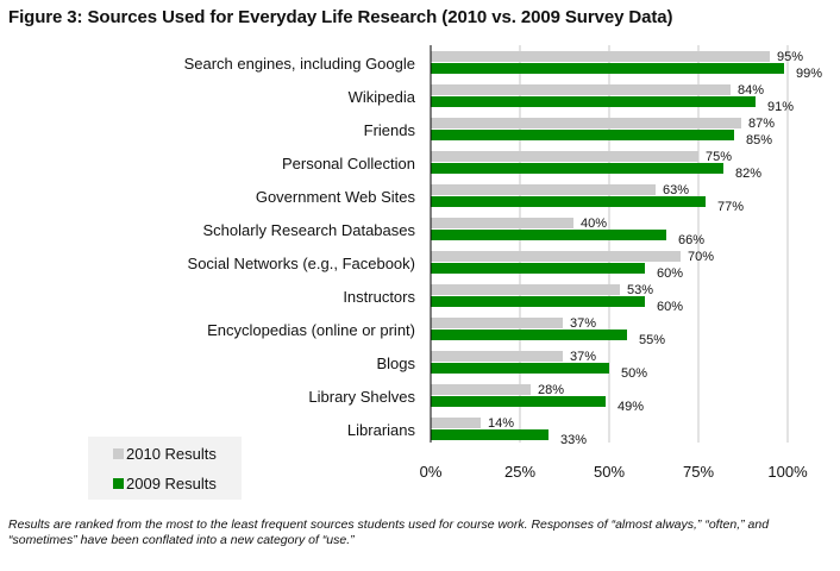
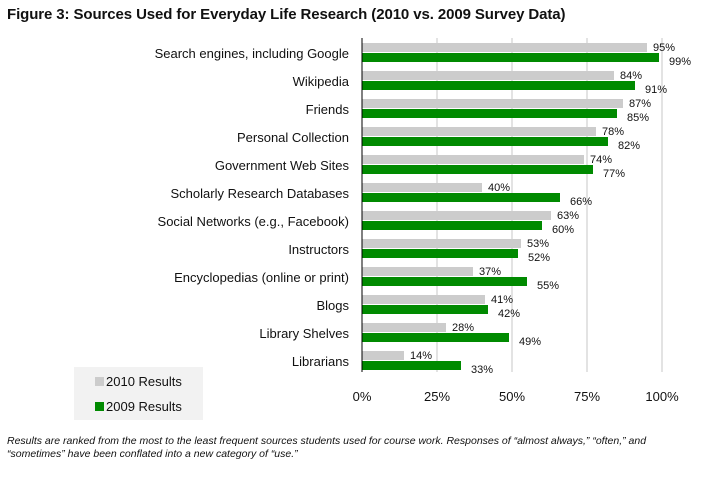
2010 Results/Personal Collection: 75% -> 78%
2010 Results/Government Web Sites: 63% -> 74%
2010 Results/Social Networks (e.g., Facebook): 70% -> 63%
2009 Results/Instructors: 60% -> 52%
2010 Results/Blogs: 37% -> 41%
2009 Results/Blogs: 50% -> 42%
